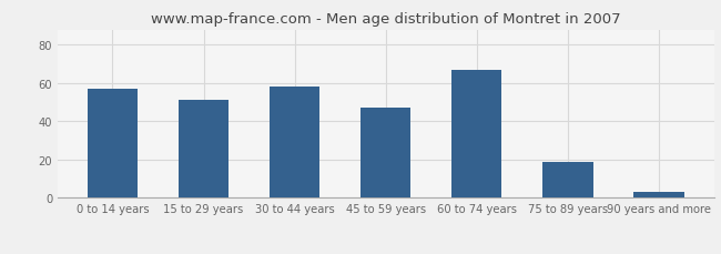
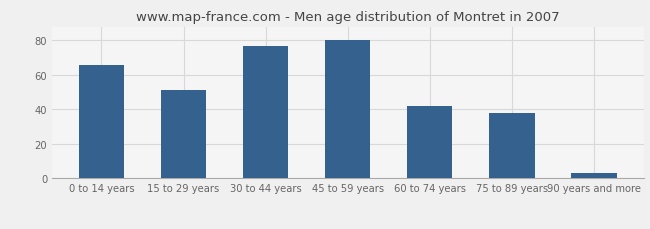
0 to 14 years: 57 -> 66
30 to 44 years: 58 -> 77
45 to 59 years: 47 -> 80
60 to 74 years: 67 -> 42
75 to 89 years: 19 -> 38
